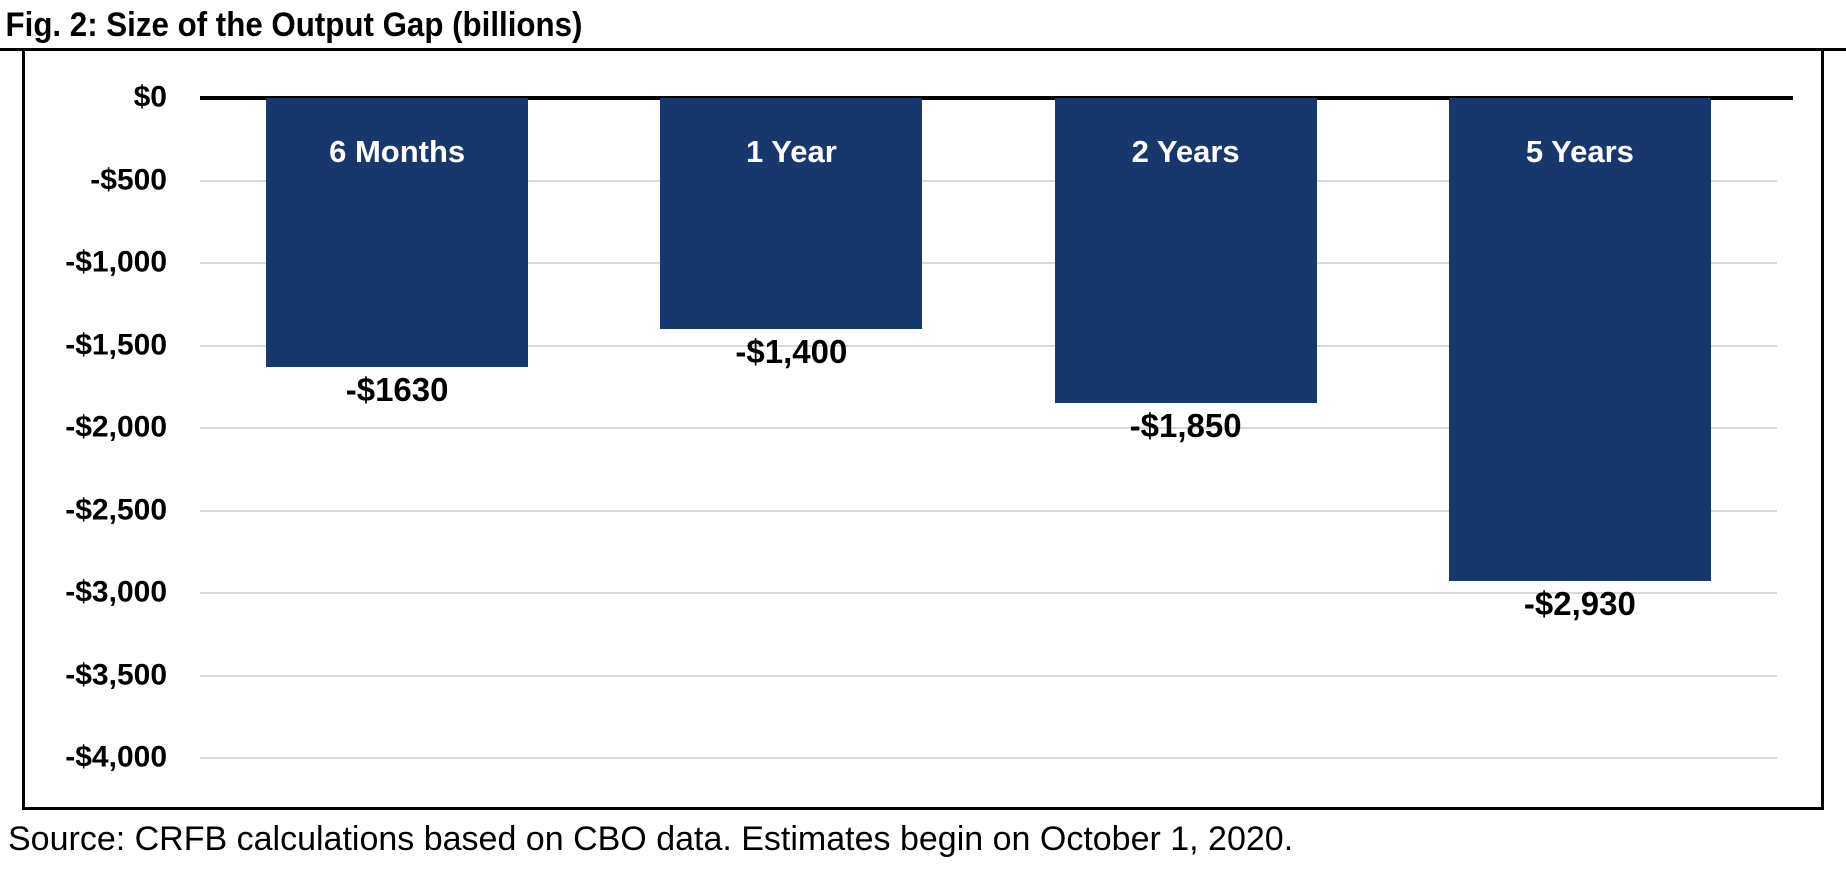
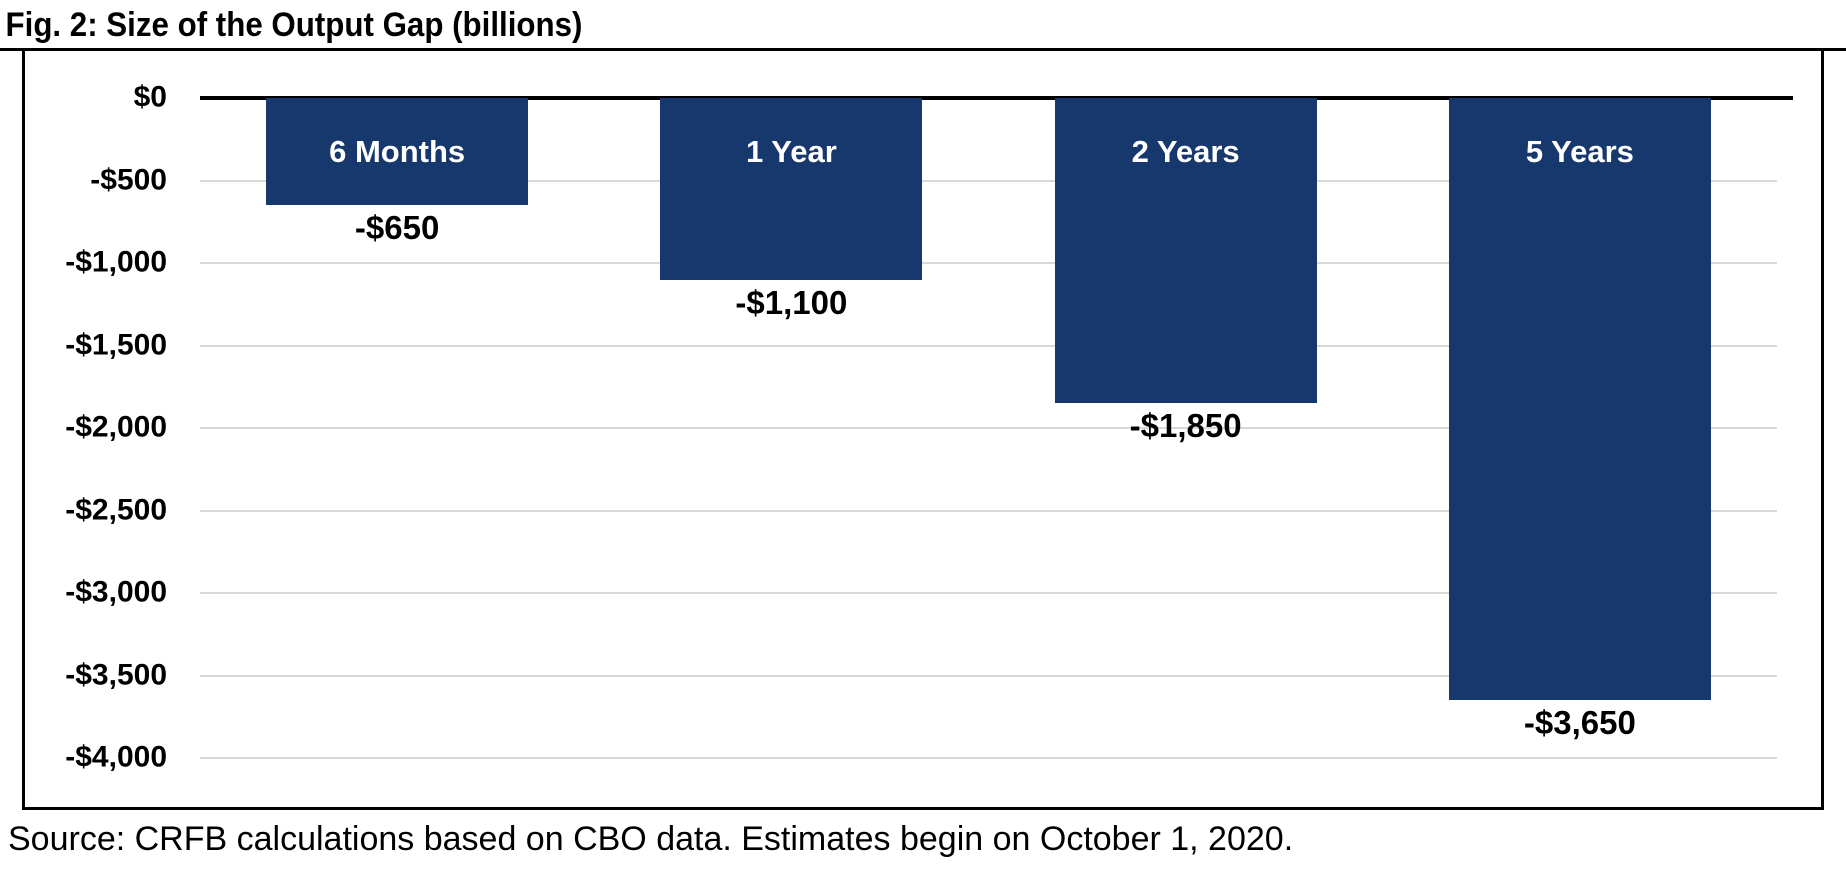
6 Months: -$1630 -> -$650
1 Year: -$1,400 -> -$1,100
5 Years: -$2,930 -> -$3,650
